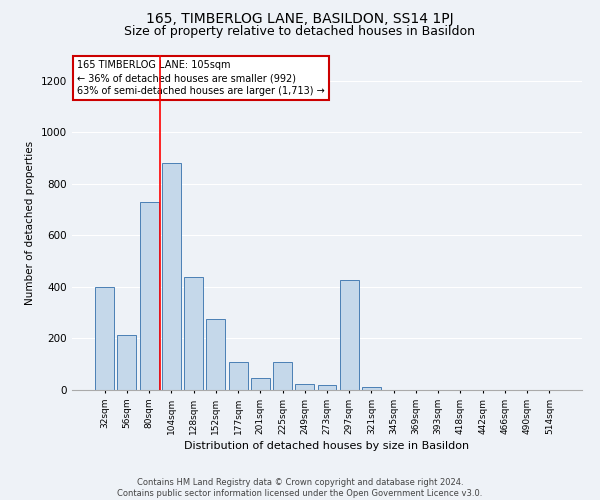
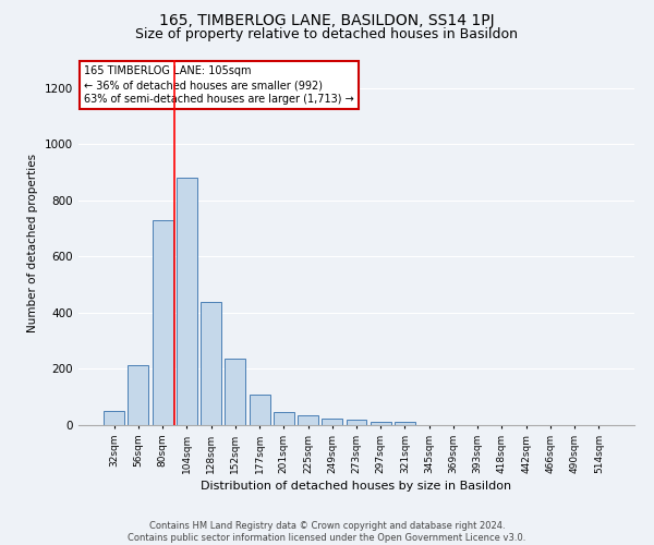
32sqm: 400 -> 50
152sqm: 275 -> 235
225sqm: 110 -> 35
297sqm: 425 -> 10
